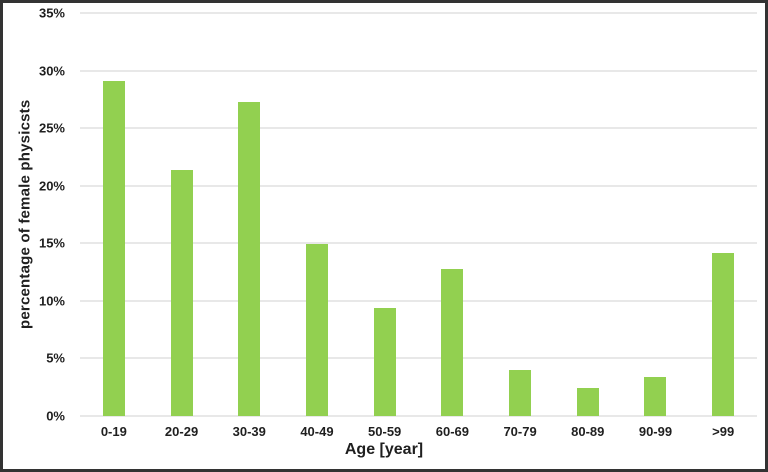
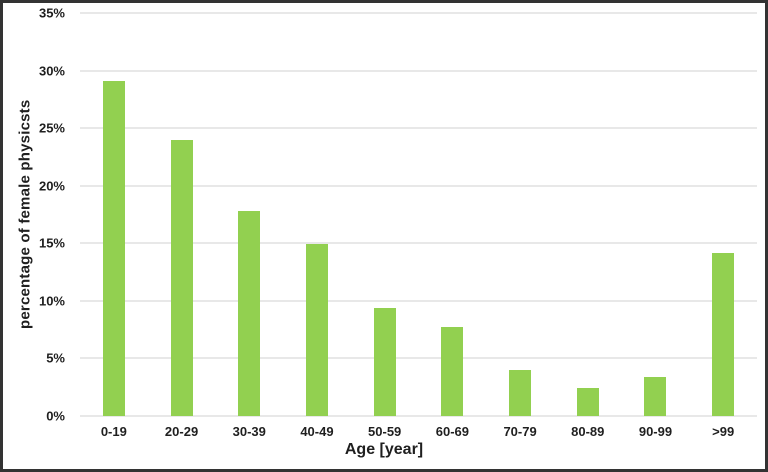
20-29: 21.4% -> 24.0%
30-39: 27.3% -> 17.8%
60-69: 12.8% -> 7.7%
